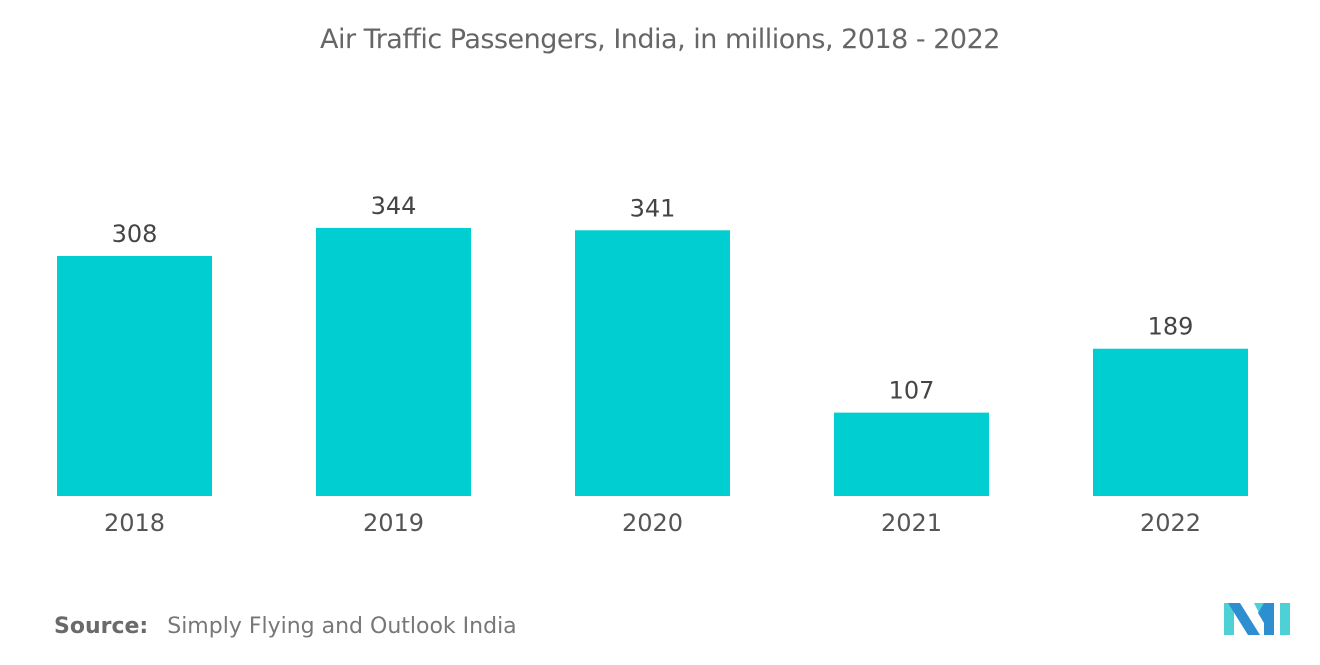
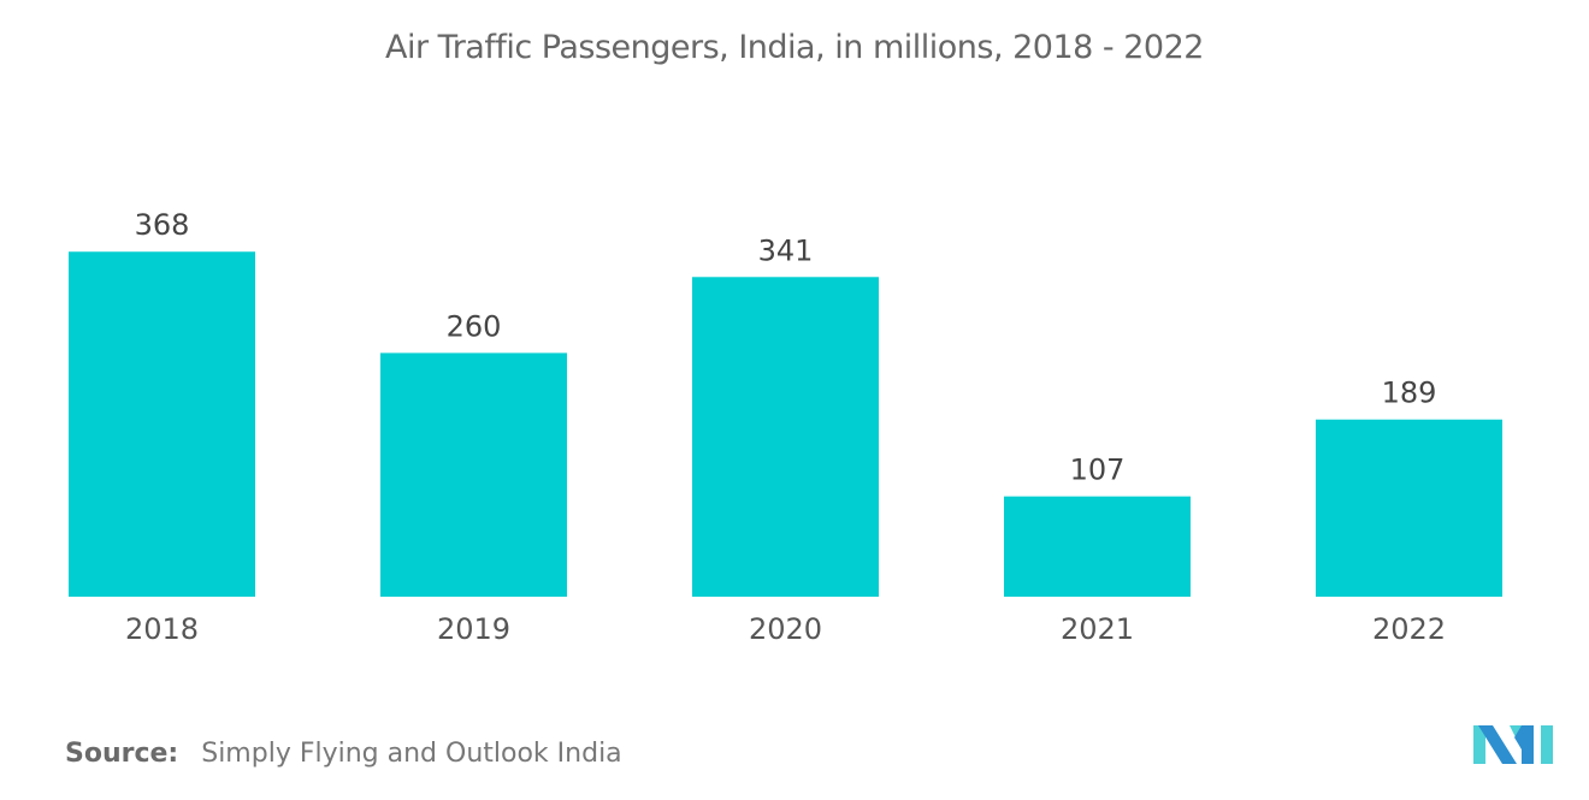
2018: 308 -> 368
2019: 344 -> 260
